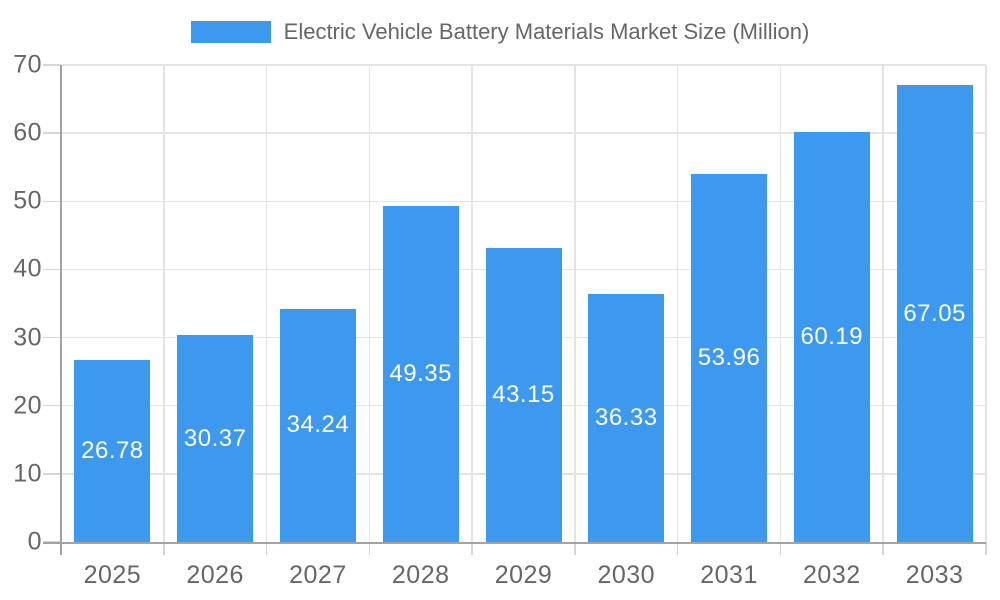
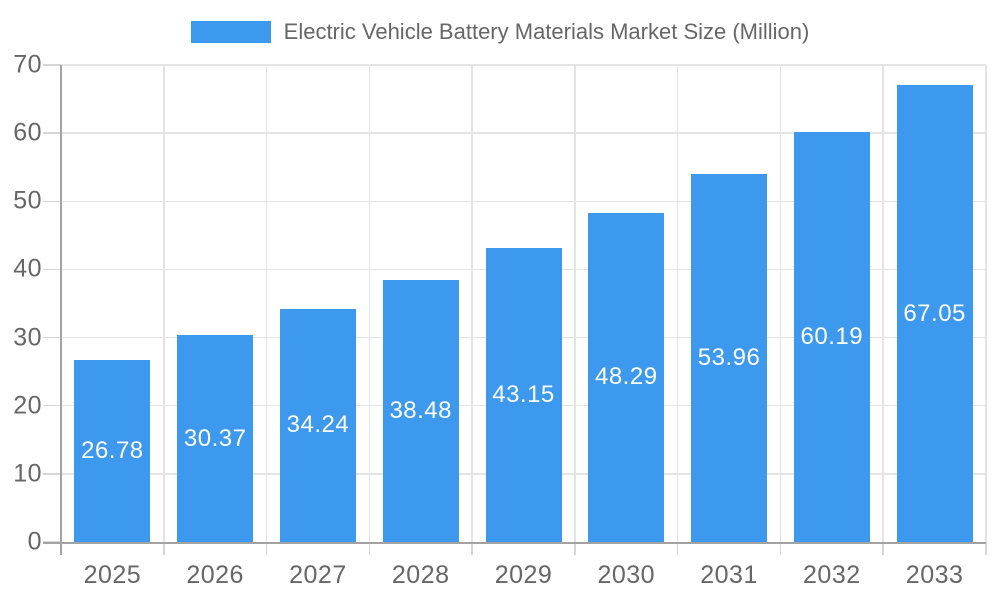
2028: 49.35 -> 38.48
2030: 36.33 -> 48.29
